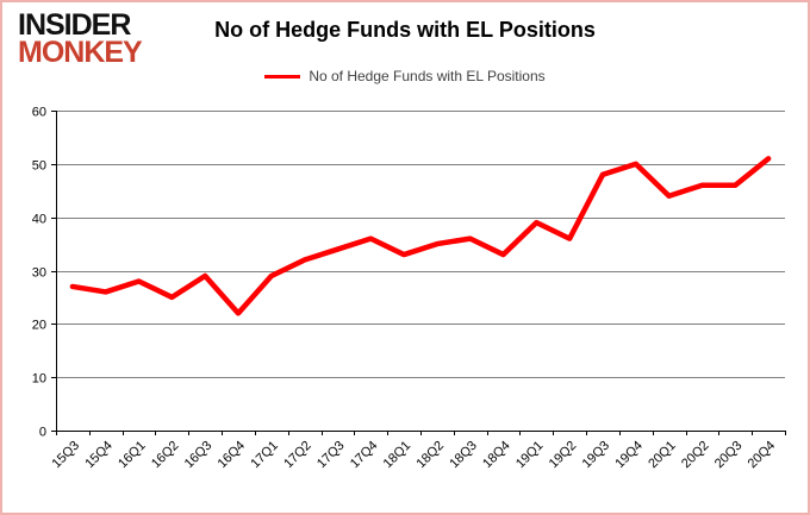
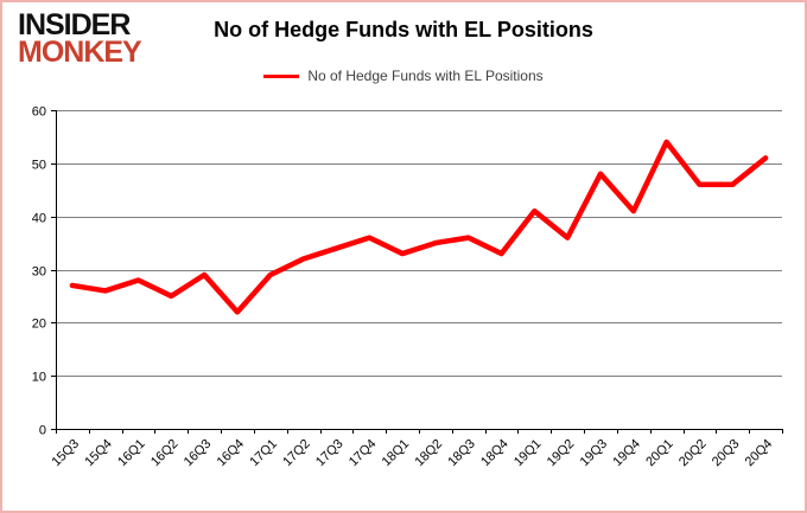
19Q1: 39 -> 41
19Q4: 50 -> 41
20Q1: 44 -> 54
